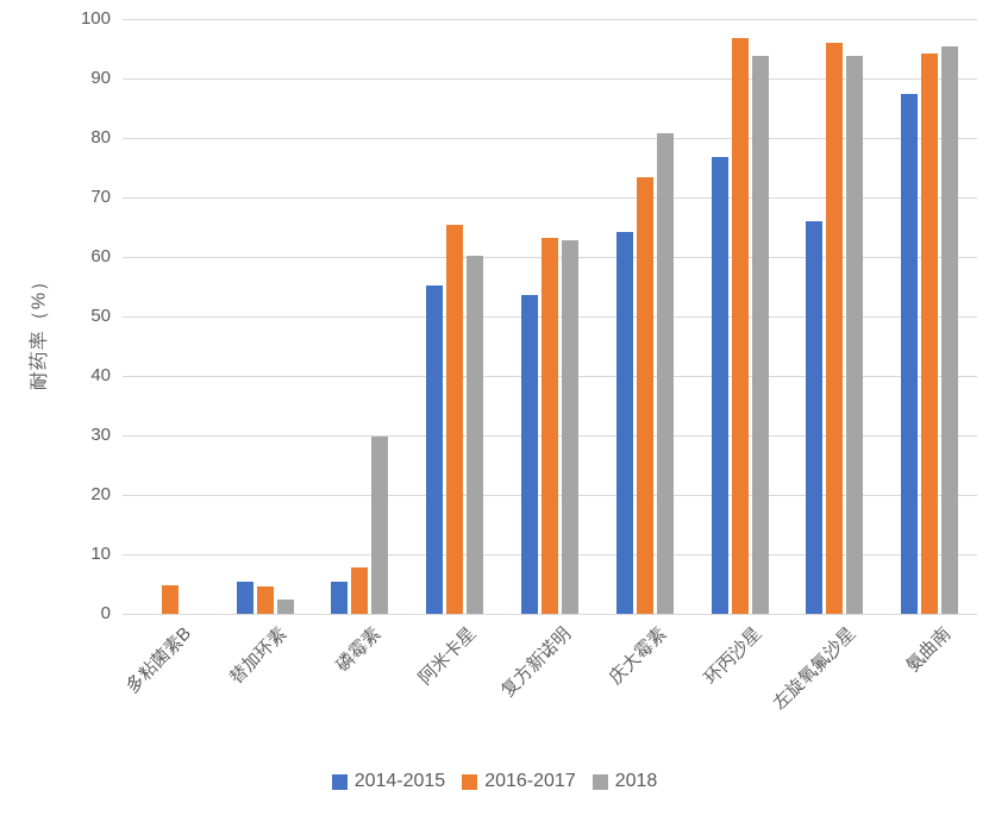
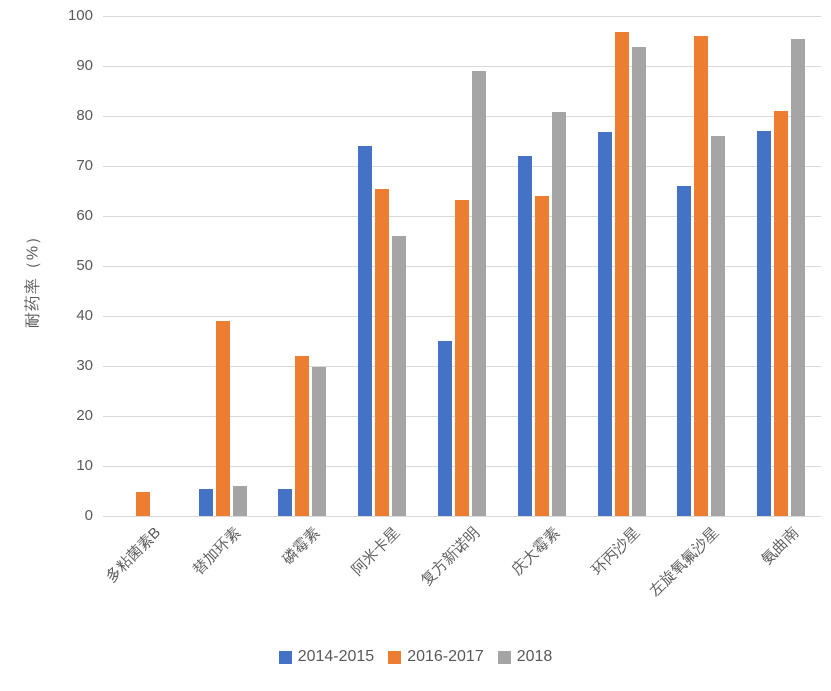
2016-2017/替加环素: 5 -> 39
2018/替加环素: 2 -> 6
2016-2017/磷霉素: 8 -> 32
2014-2015/阿米卡星: 55 -> 74
2018/阿米卡星: 60 -> 56
2014-2015/复方新诺明: 54 -> 35
2018/复方新诺明: 63 -> 89
2014-2015/庆大霉素: 64 -> 72
2016-2017/庆大霉素: 73 -> 64
2018/左旋氧氟沙星: 94 -> 76
2014-2015/氨曲南: 88 -> 77
2016-2017/氨曲南: 94 -> 81
